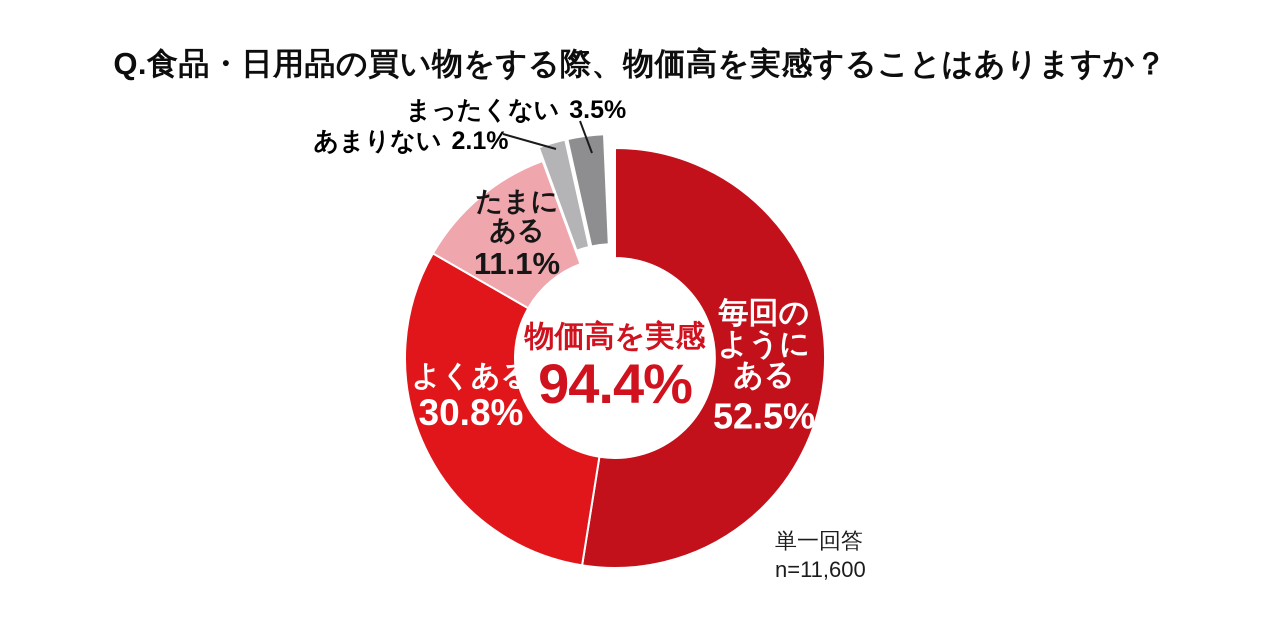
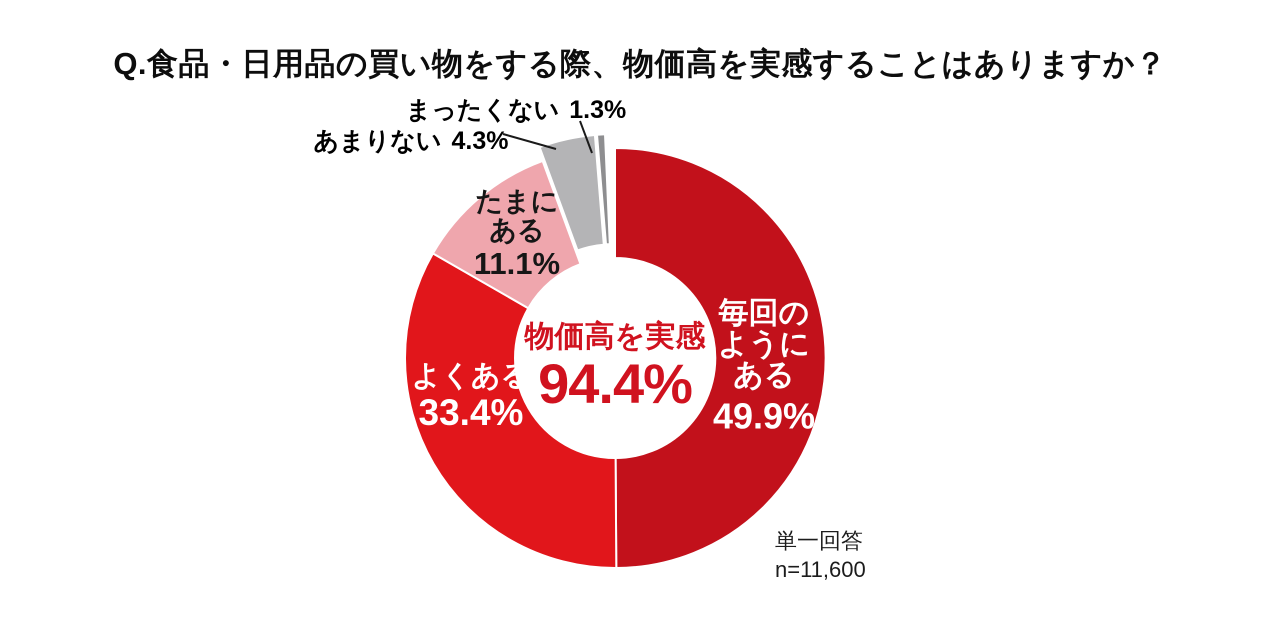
毎回のようにある: 52.5% -> 49.9%
よくある: 30.8% -> 33.4%
あまりない: 2.1% -> 4.3%
まったくない: 3.5% -> 1.3%
